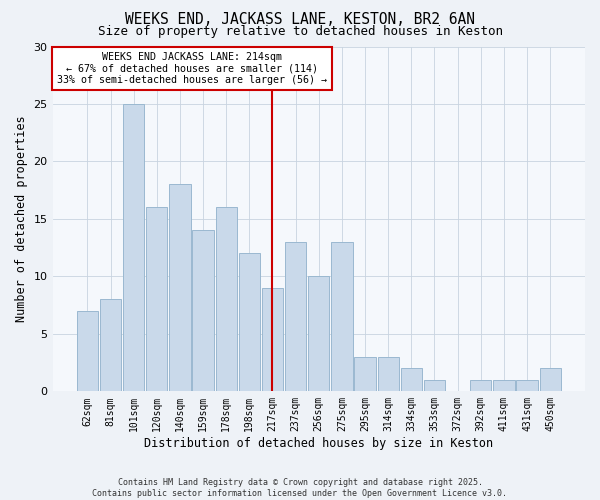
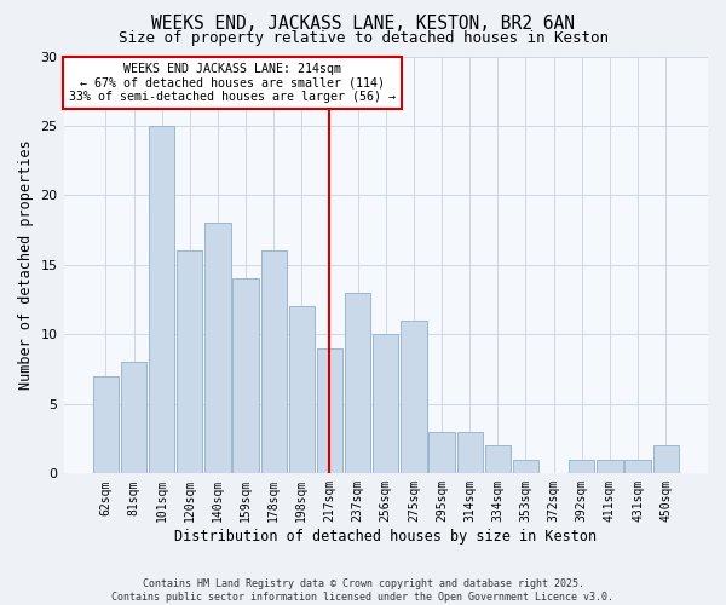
275sqm: 13 -> 11
